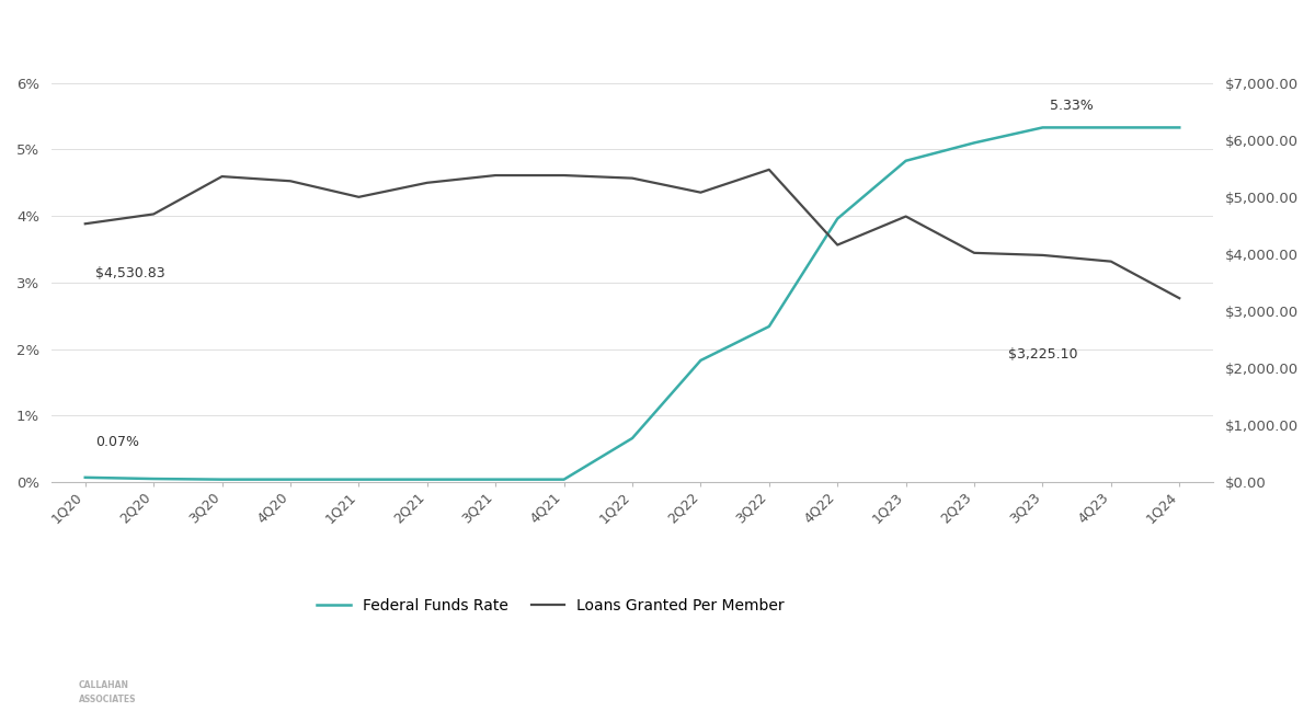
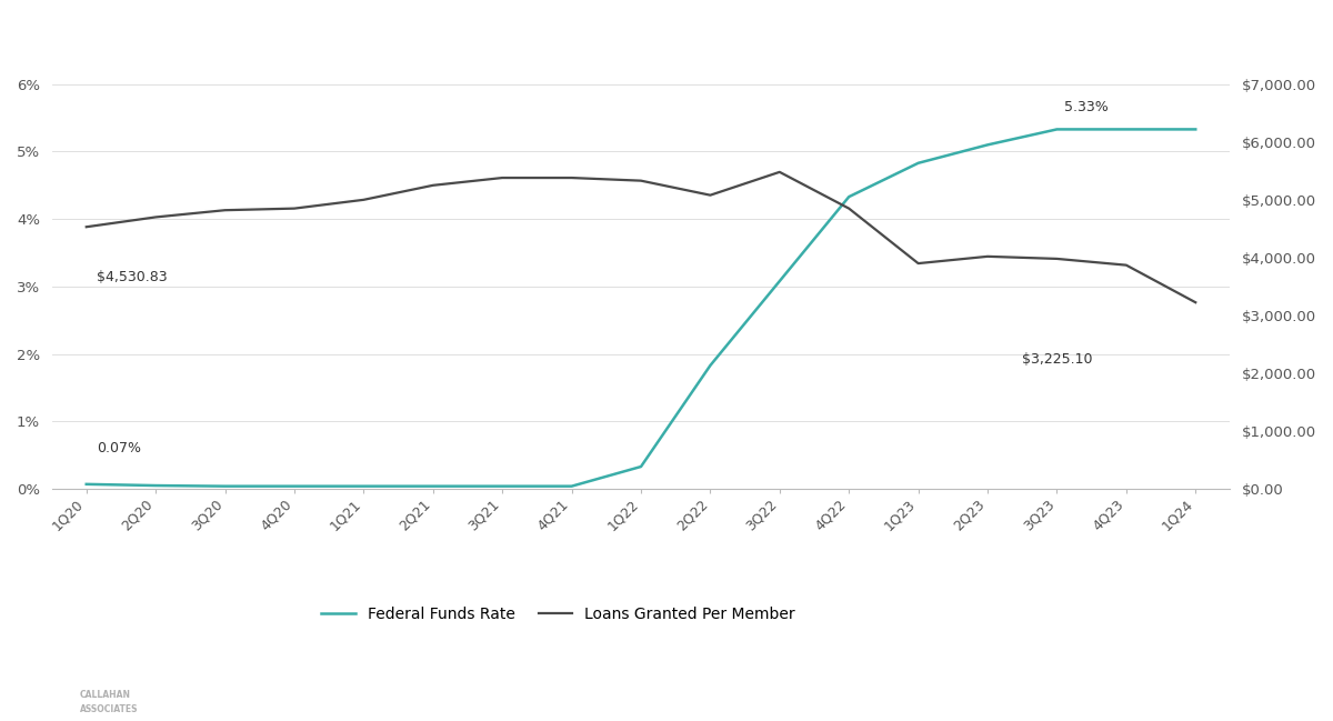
Loans Granted Per Member/3Q20: $5,360 -> $4,820
Loans Granted Per Member/4Q20: $5,280 -> $4,850
Federal Funds Rate/1Q22: 0.66% -> 0.33%
Federal Funds Rate/3Q22: 2.34% -> 3.08%
Federal Funds Rate/4Q22: 3.96% -> 4.33%
Loans Granted Per Member/4Q22: $4,160 -> $4,850
Loans Granted Per Member/1Q23: $4,660 -> $3,900
